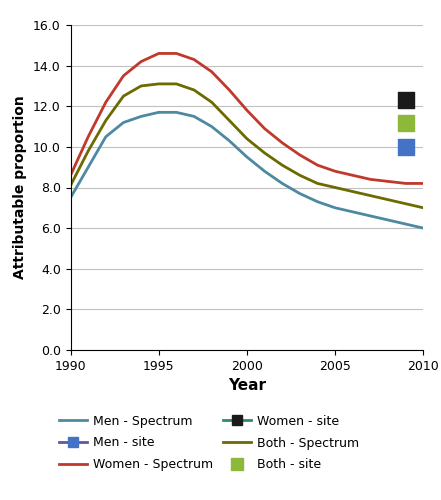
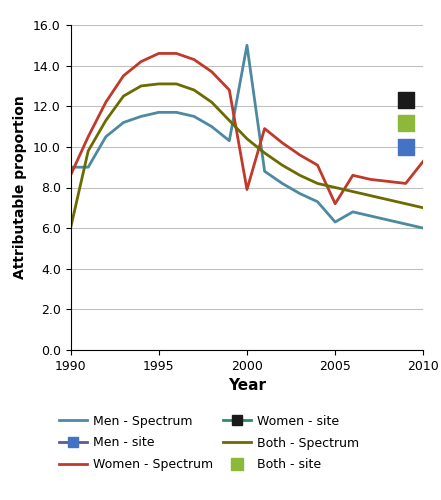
Men - Spectrum/1990: 7.5 -> 9.0
Both - Spectrum/1990: 8.1 -> 6.0
Men - Spectrum/2000: 9.5 -> 15.0
Women - Spectrum/2000: 11.8 -> 7.9
Men - Spectrum/2005: 7.0 -> 6.3
Women - Spectrum/2005: 8.8 -> 7.2
Women - Spectrum/2010: 8.2 -> 9.3
